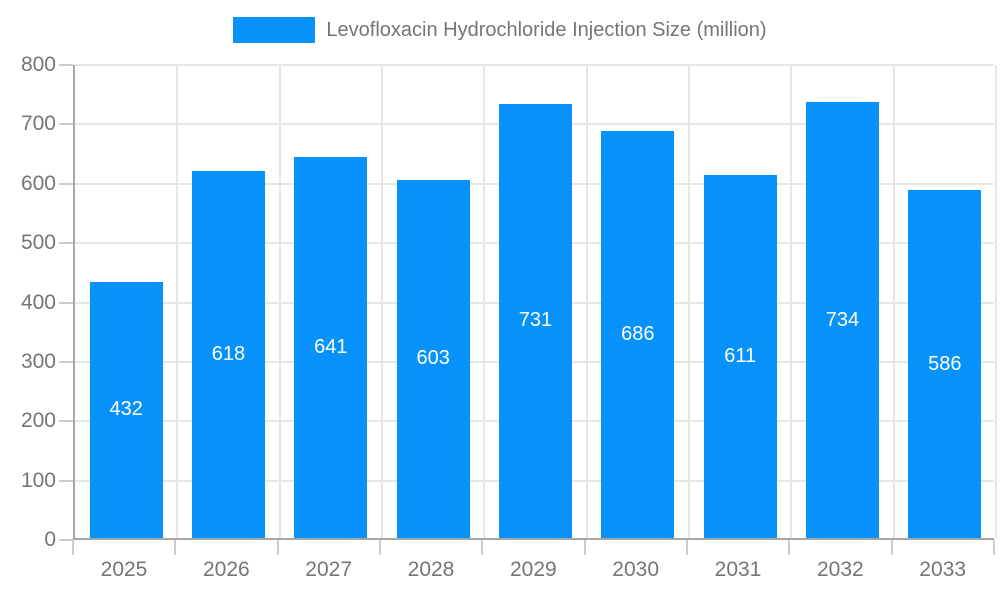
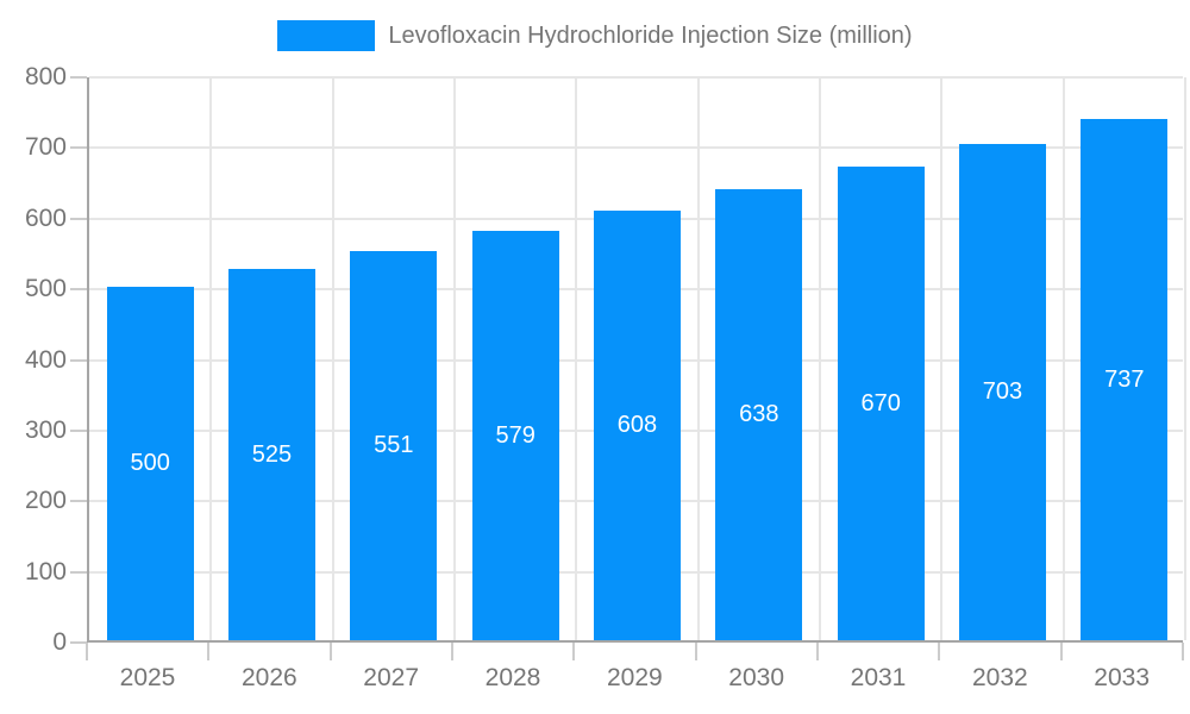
2025: 432 -> 500
2026: 618 -> 525
2027: 641 -> 551
2028: 603 -> 579
2029: 731 -> 608
2030: 686 -> 638
2031: 611 -> 670
2032: 734 -> 703
2033: 586 -> 737
